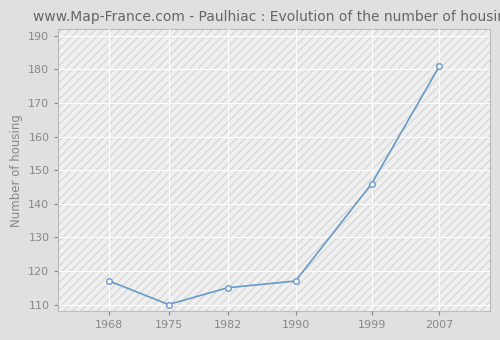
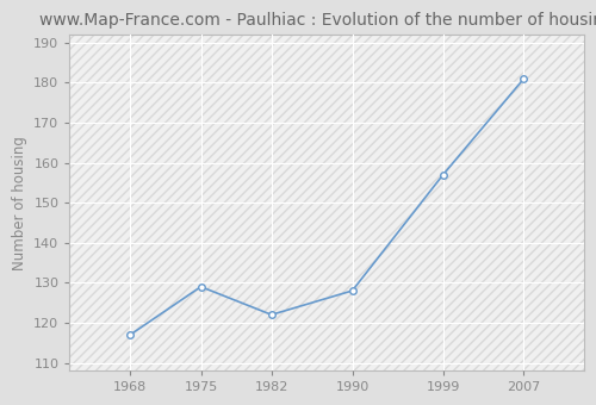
1975: 110 -> 129
1982: 115 -> 122
1990: 117 -> 128
1999: 146 -> 157
